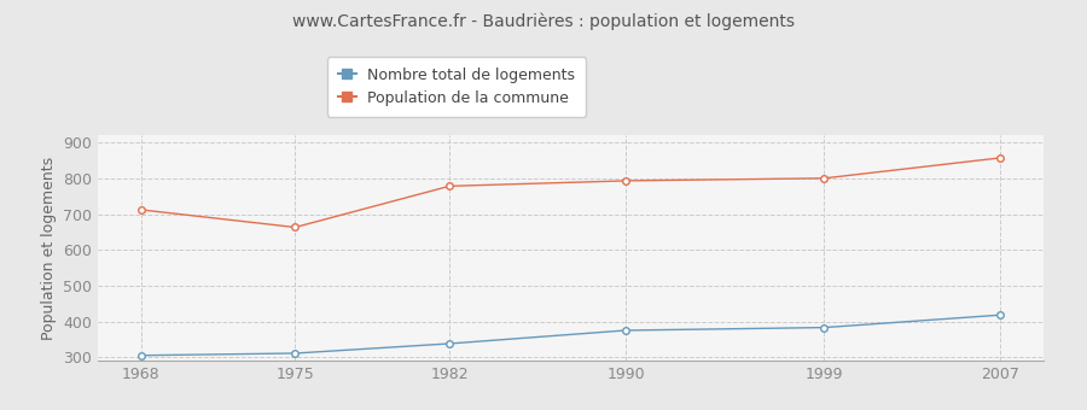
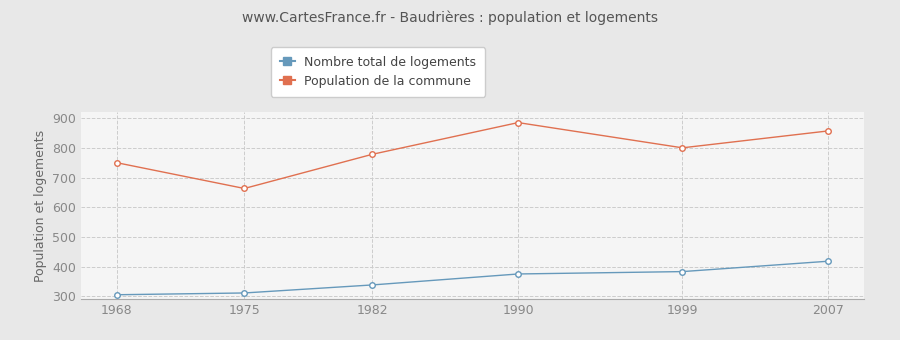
Population de la commune/1968: 712 -> 750
Population de la commune/1990: 793 -> 885
